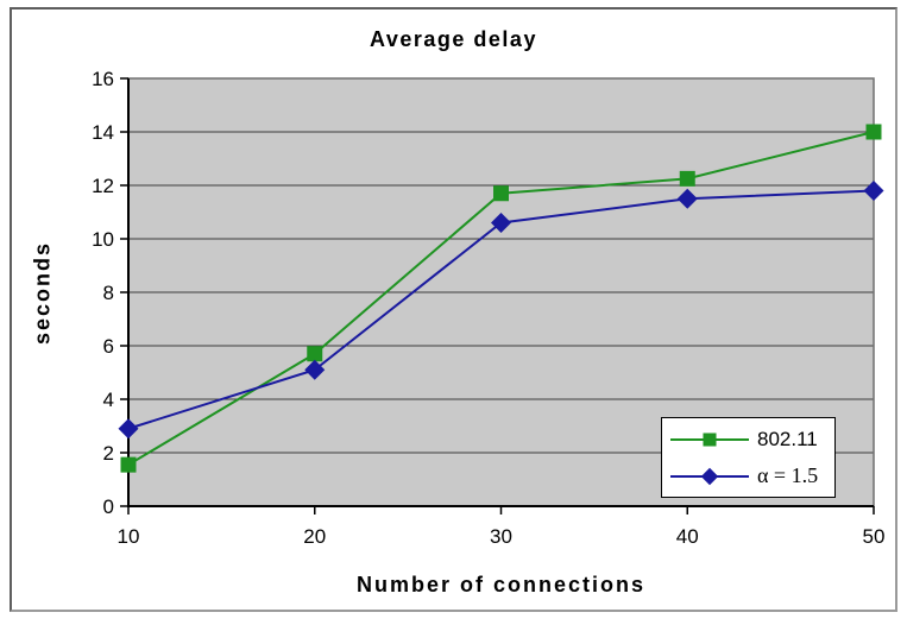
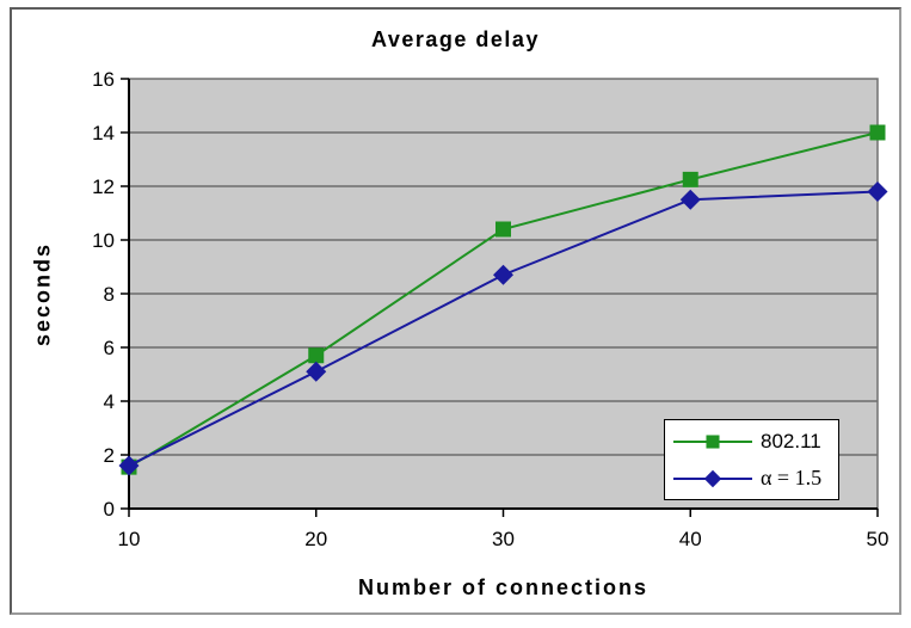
α = 1.5/10: 2.9 -> 1.6
802.11/30: 11.7 -> 10.4
α = 1.5/30: 10.6 -> 8.7
